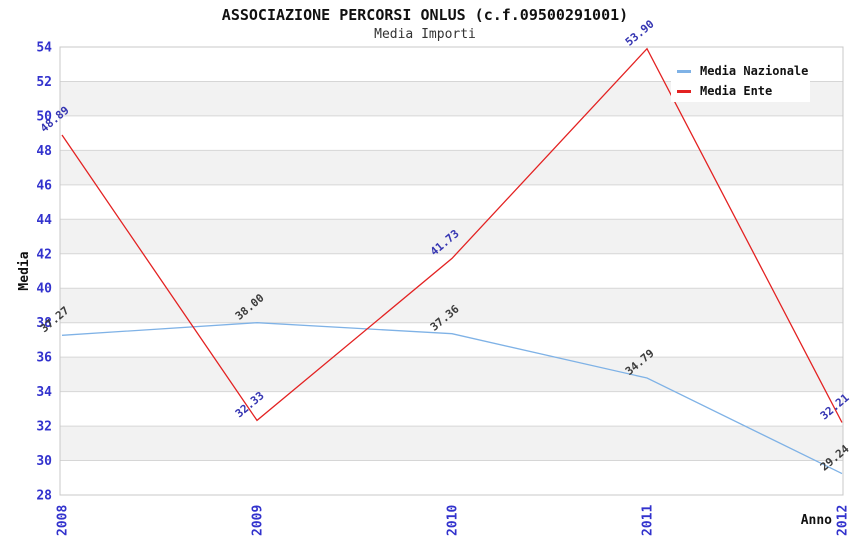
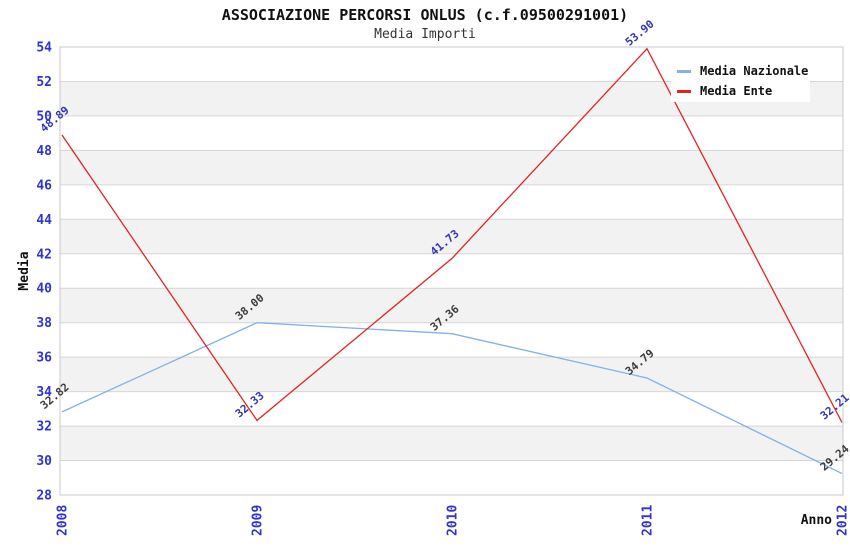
Media Nazionale/2008: 37.27 -> 32.82
